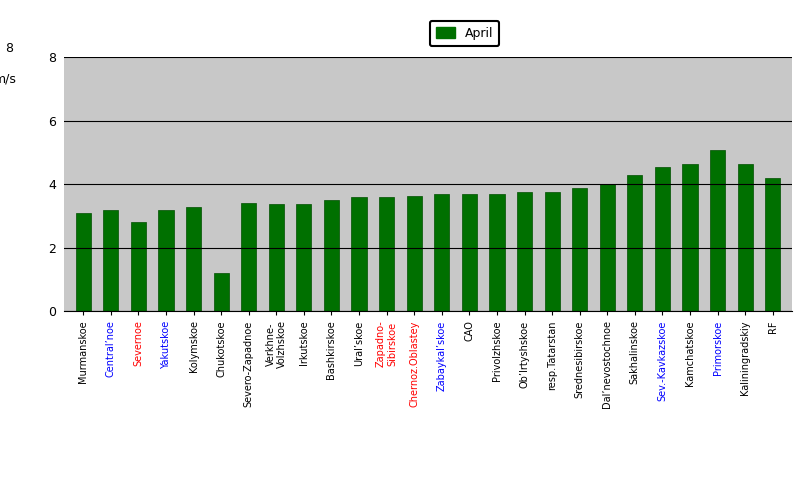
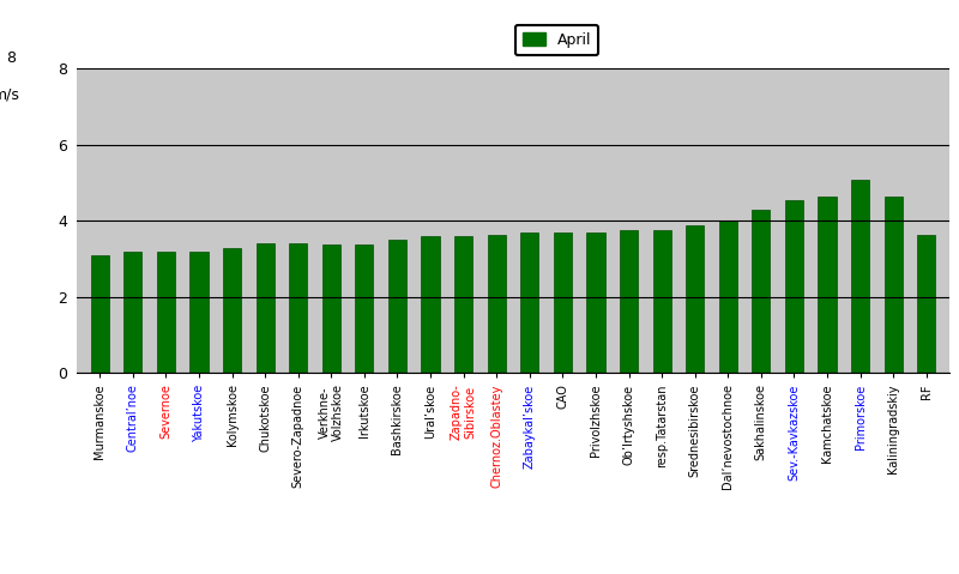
Severnoe: 2.80 -> 3.20
Chukotskoe: 1.20 -> 3.40
RF: 4.20 -> 3.65
